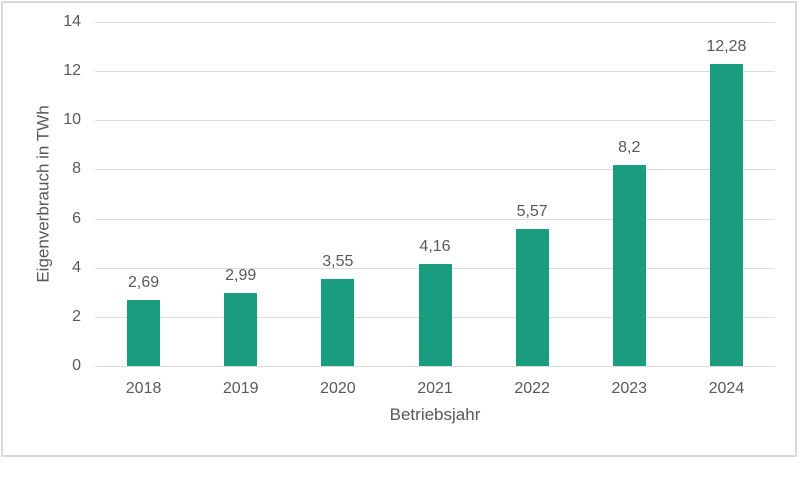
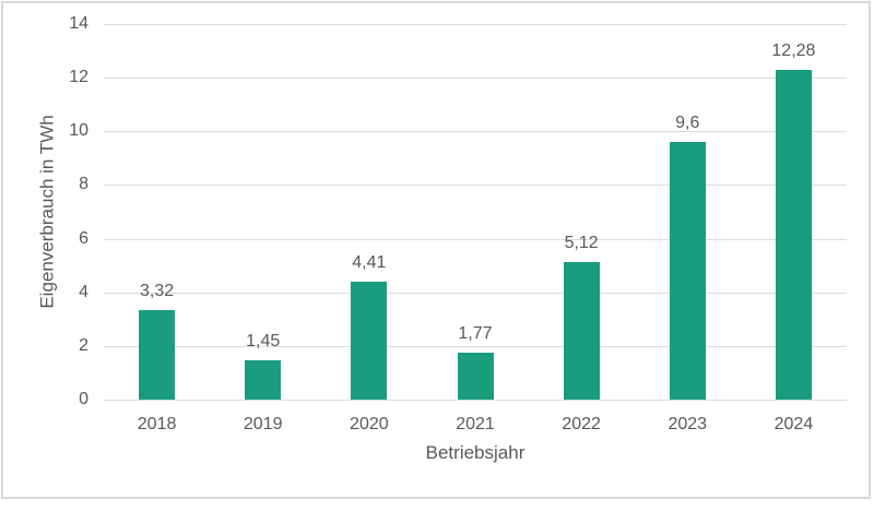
2018: 2,69 -> 3,32
2019: 2,99 -> 1,45
2020: 3,55 -> 4,41
2021: 4,16 -> 1,77
2022: 5,57 -> 5,12
2023: 8,2 -> 9,6
